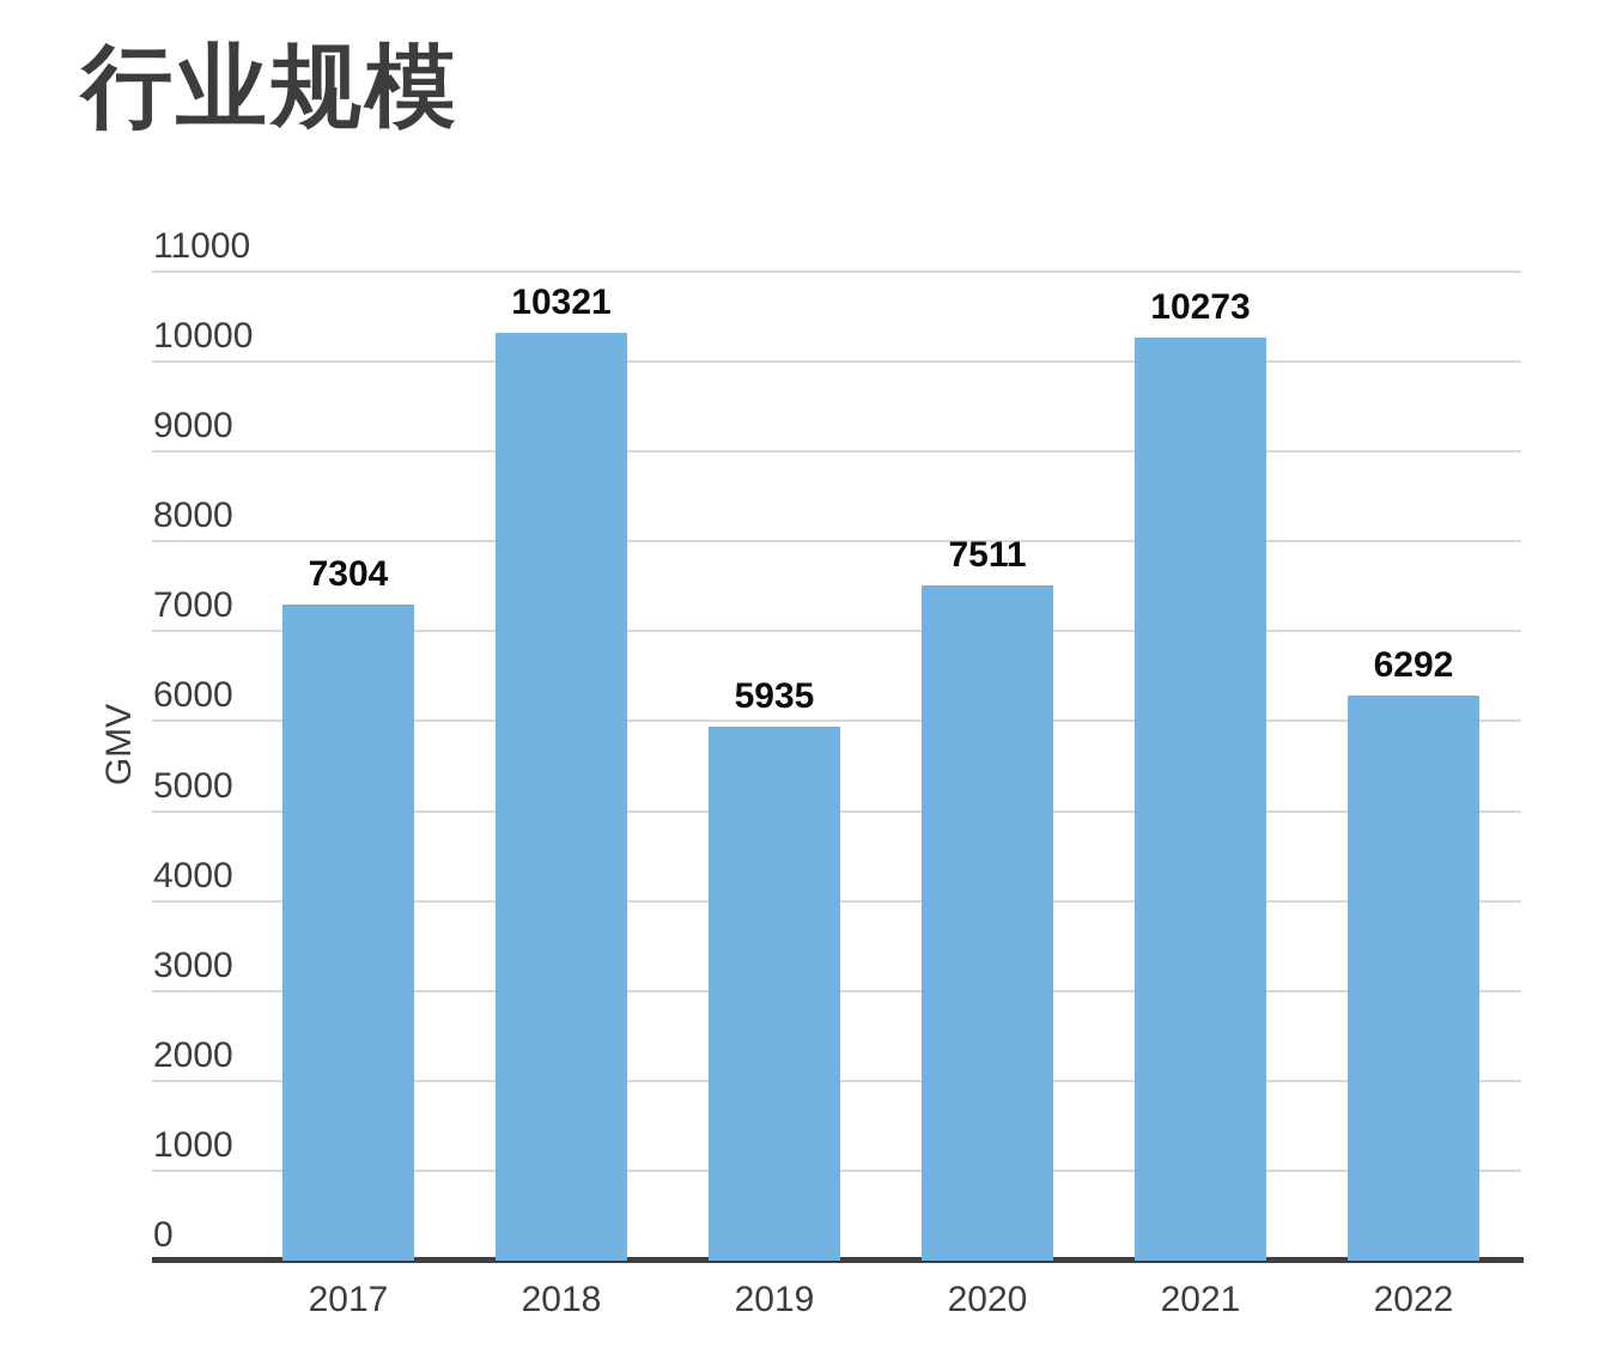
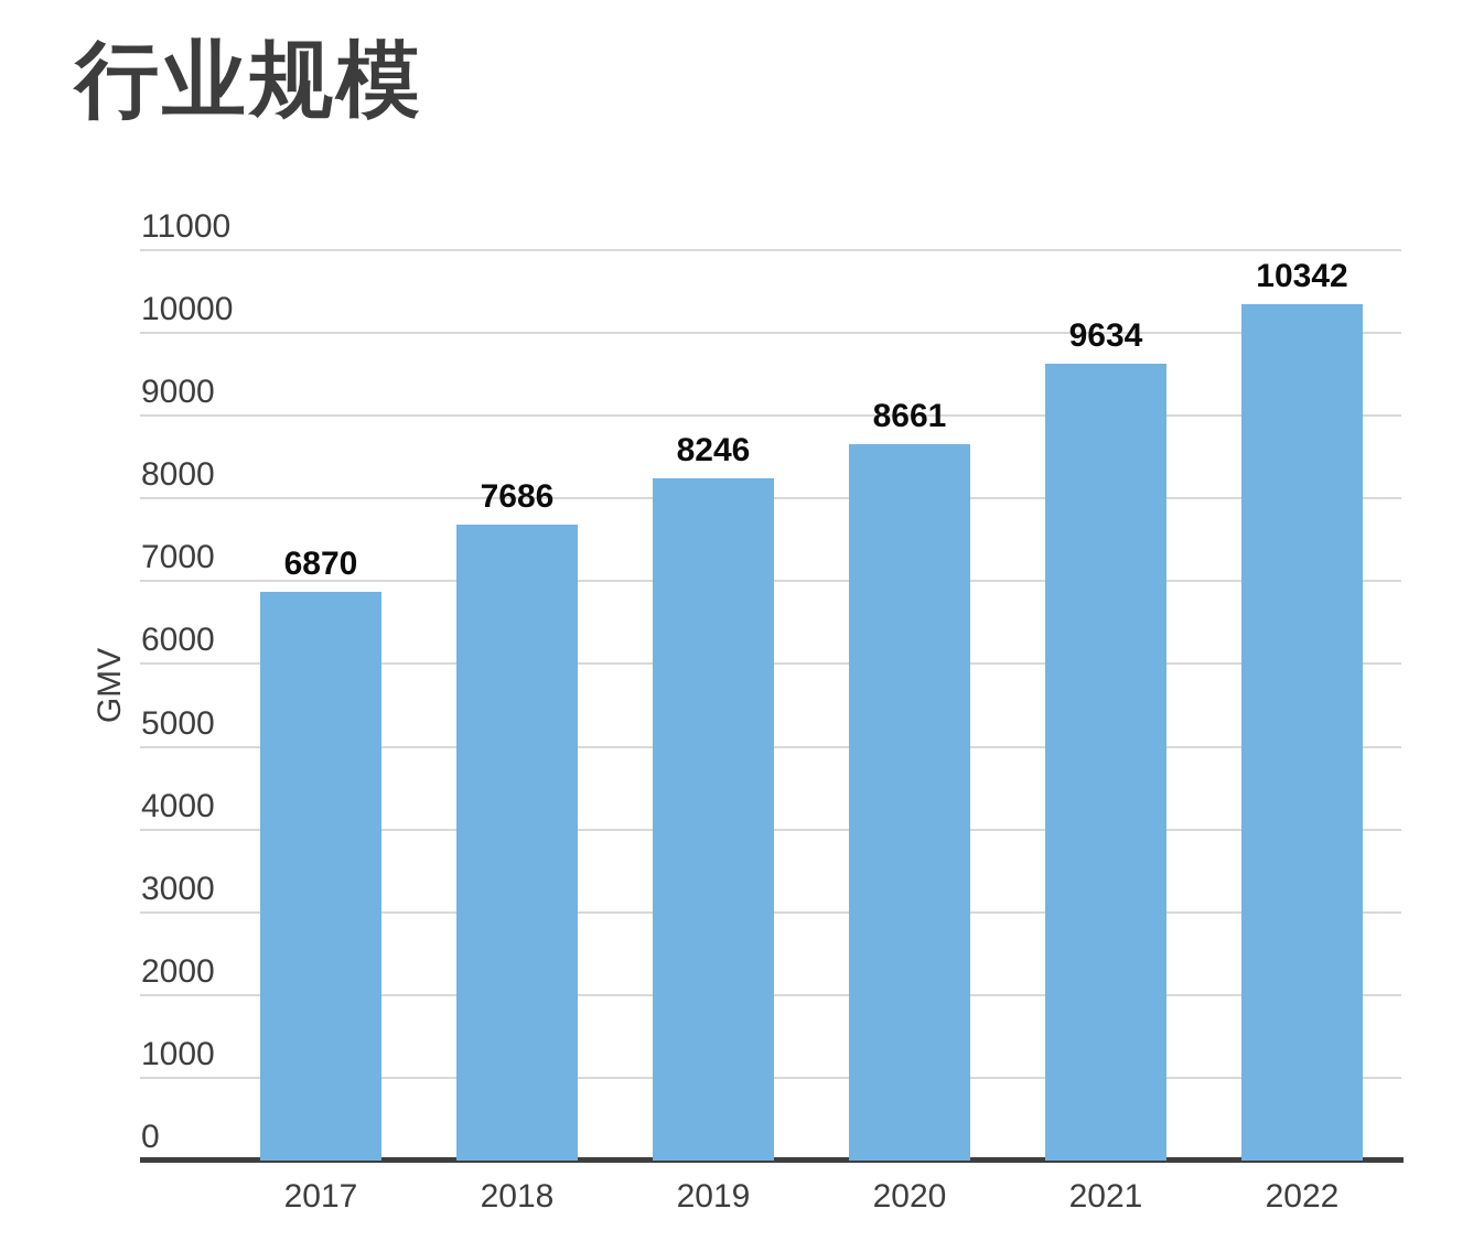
2017: 7304 -> 6870
2018: 10321 -> 7686
2019: 5935 -> 8246
2020: 7511 -> 8661
2021: 10273 -> 9634
2022: 6292 -> 10342
